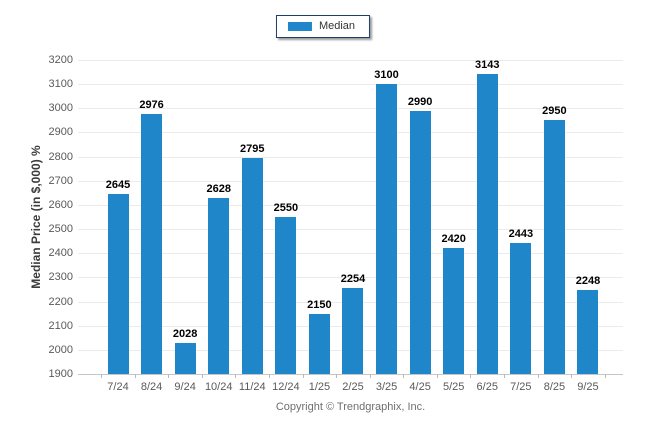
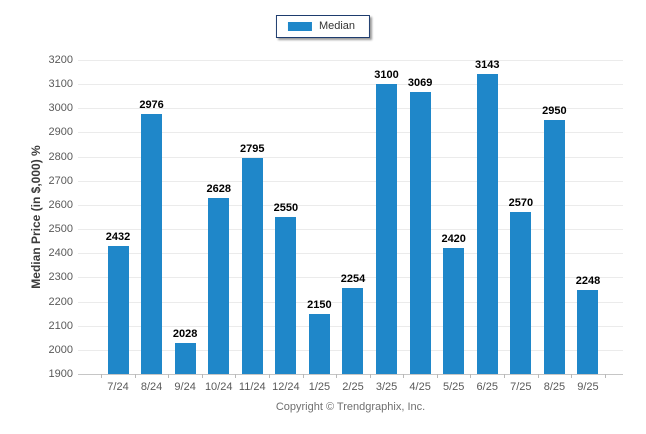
7/24: 2645 -> 2432
4/25: 2990 -> 3069
7/25: 2443 -> 2570
